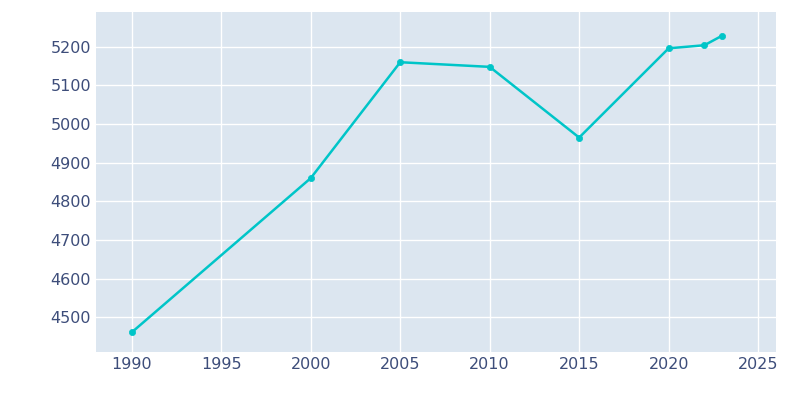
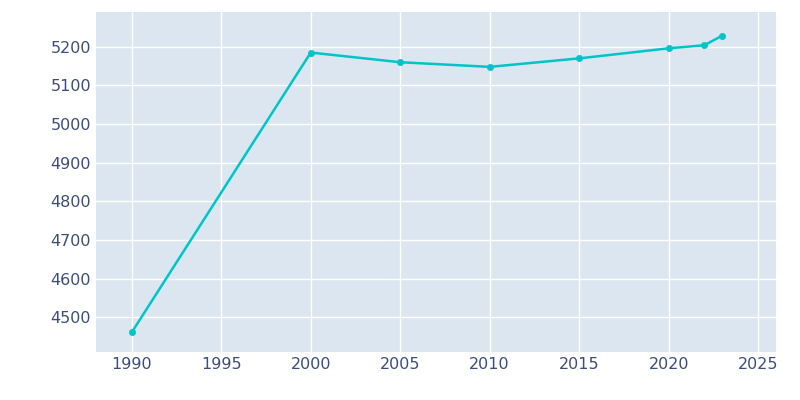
2000: 4860 -> 5185
2015: 4965 -> 5170
